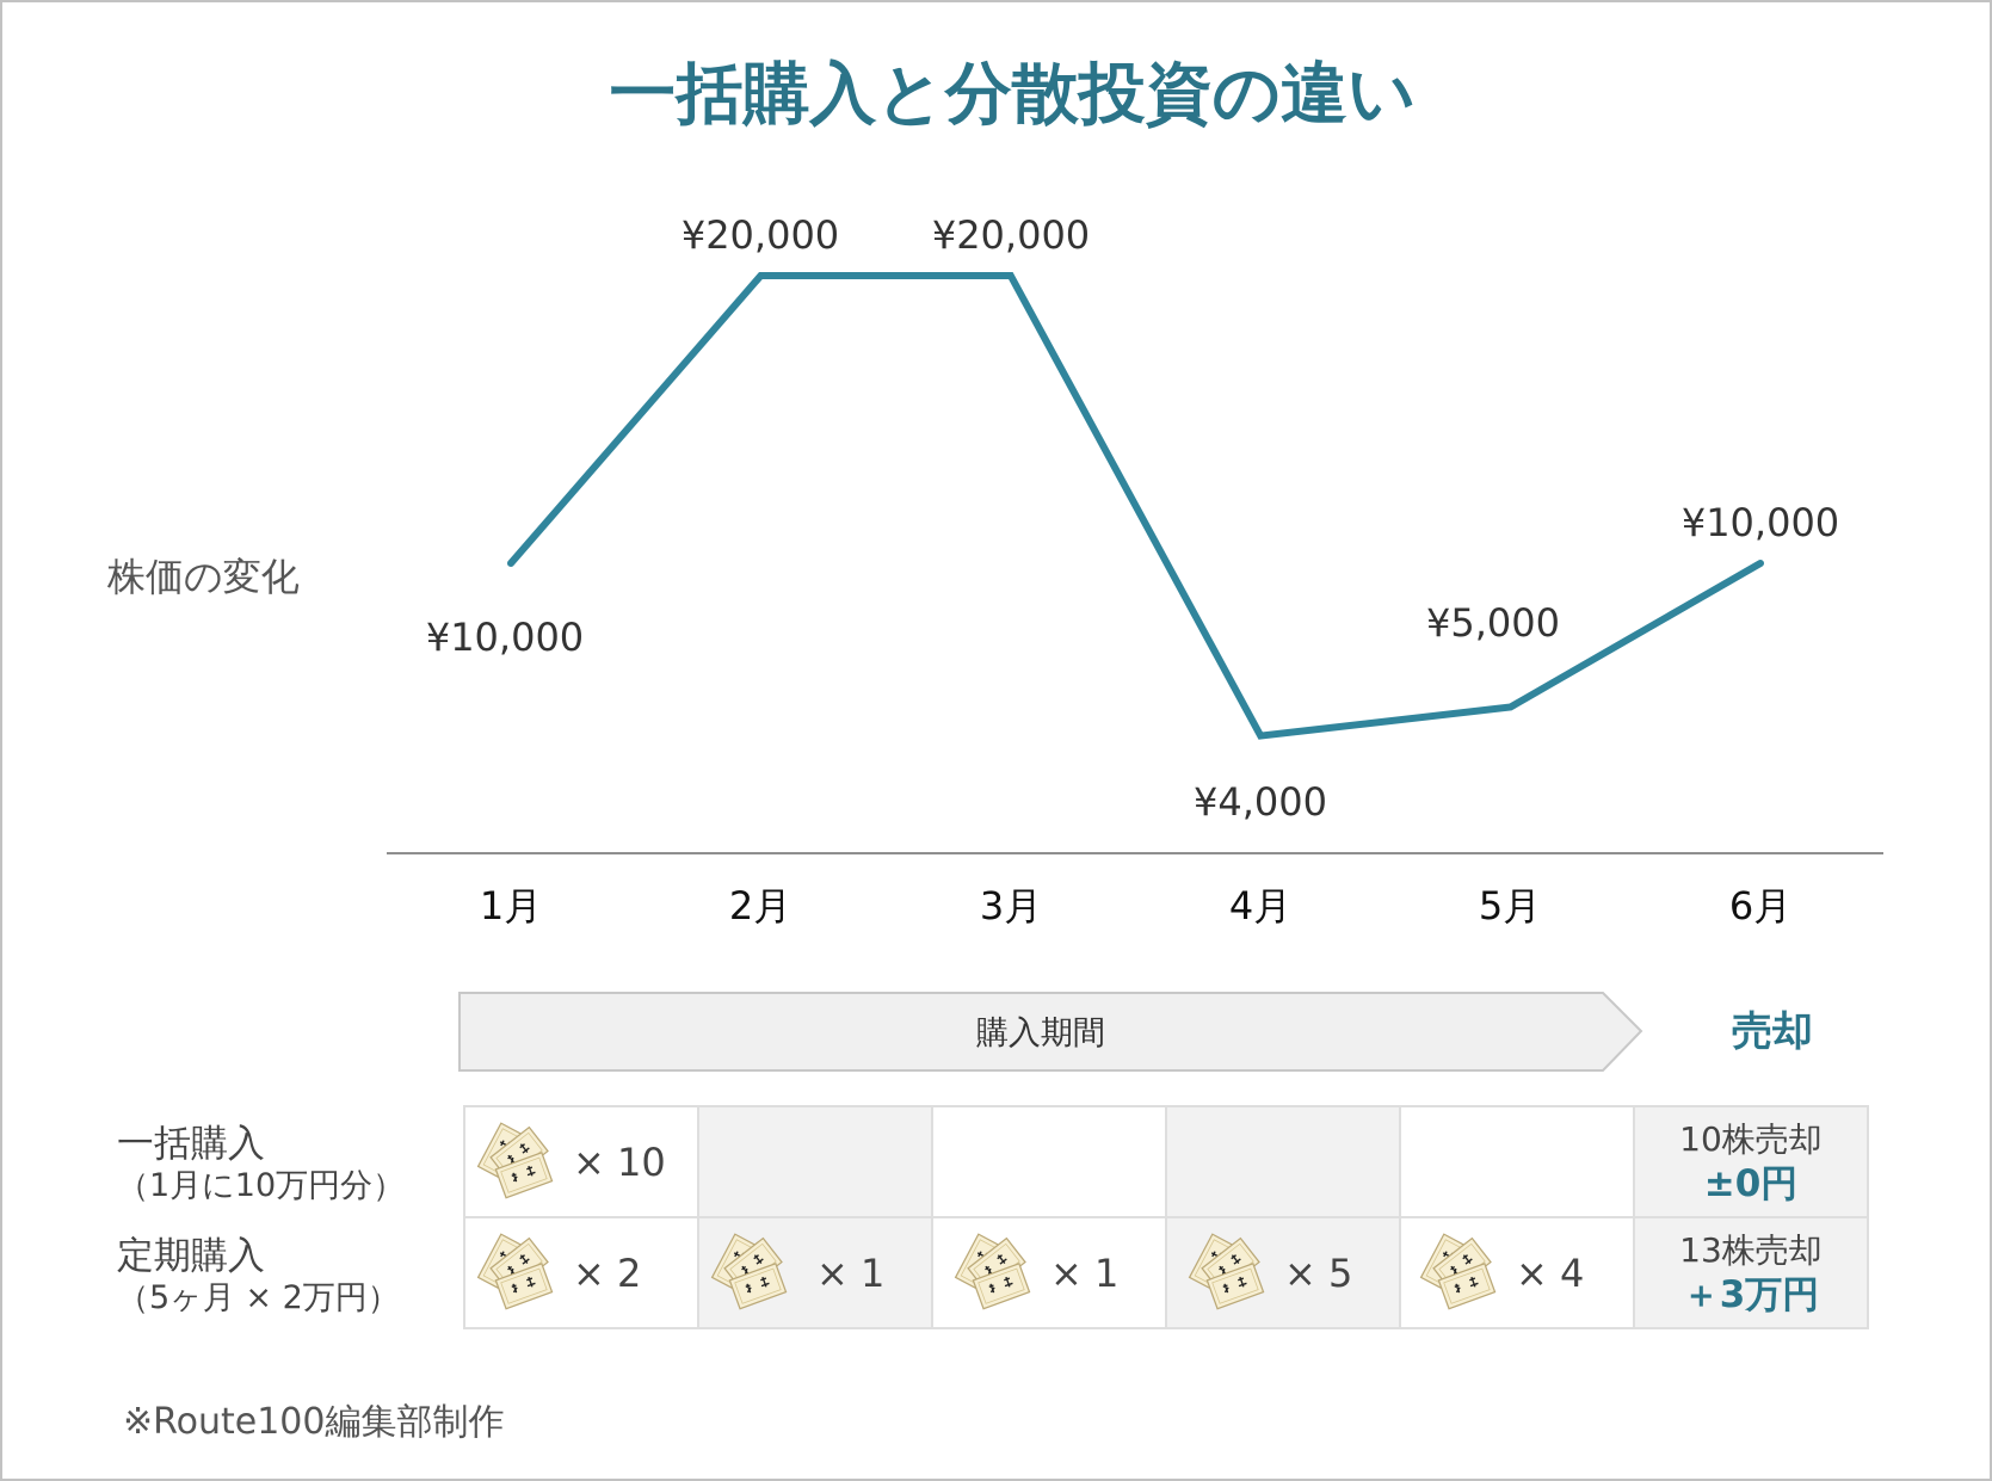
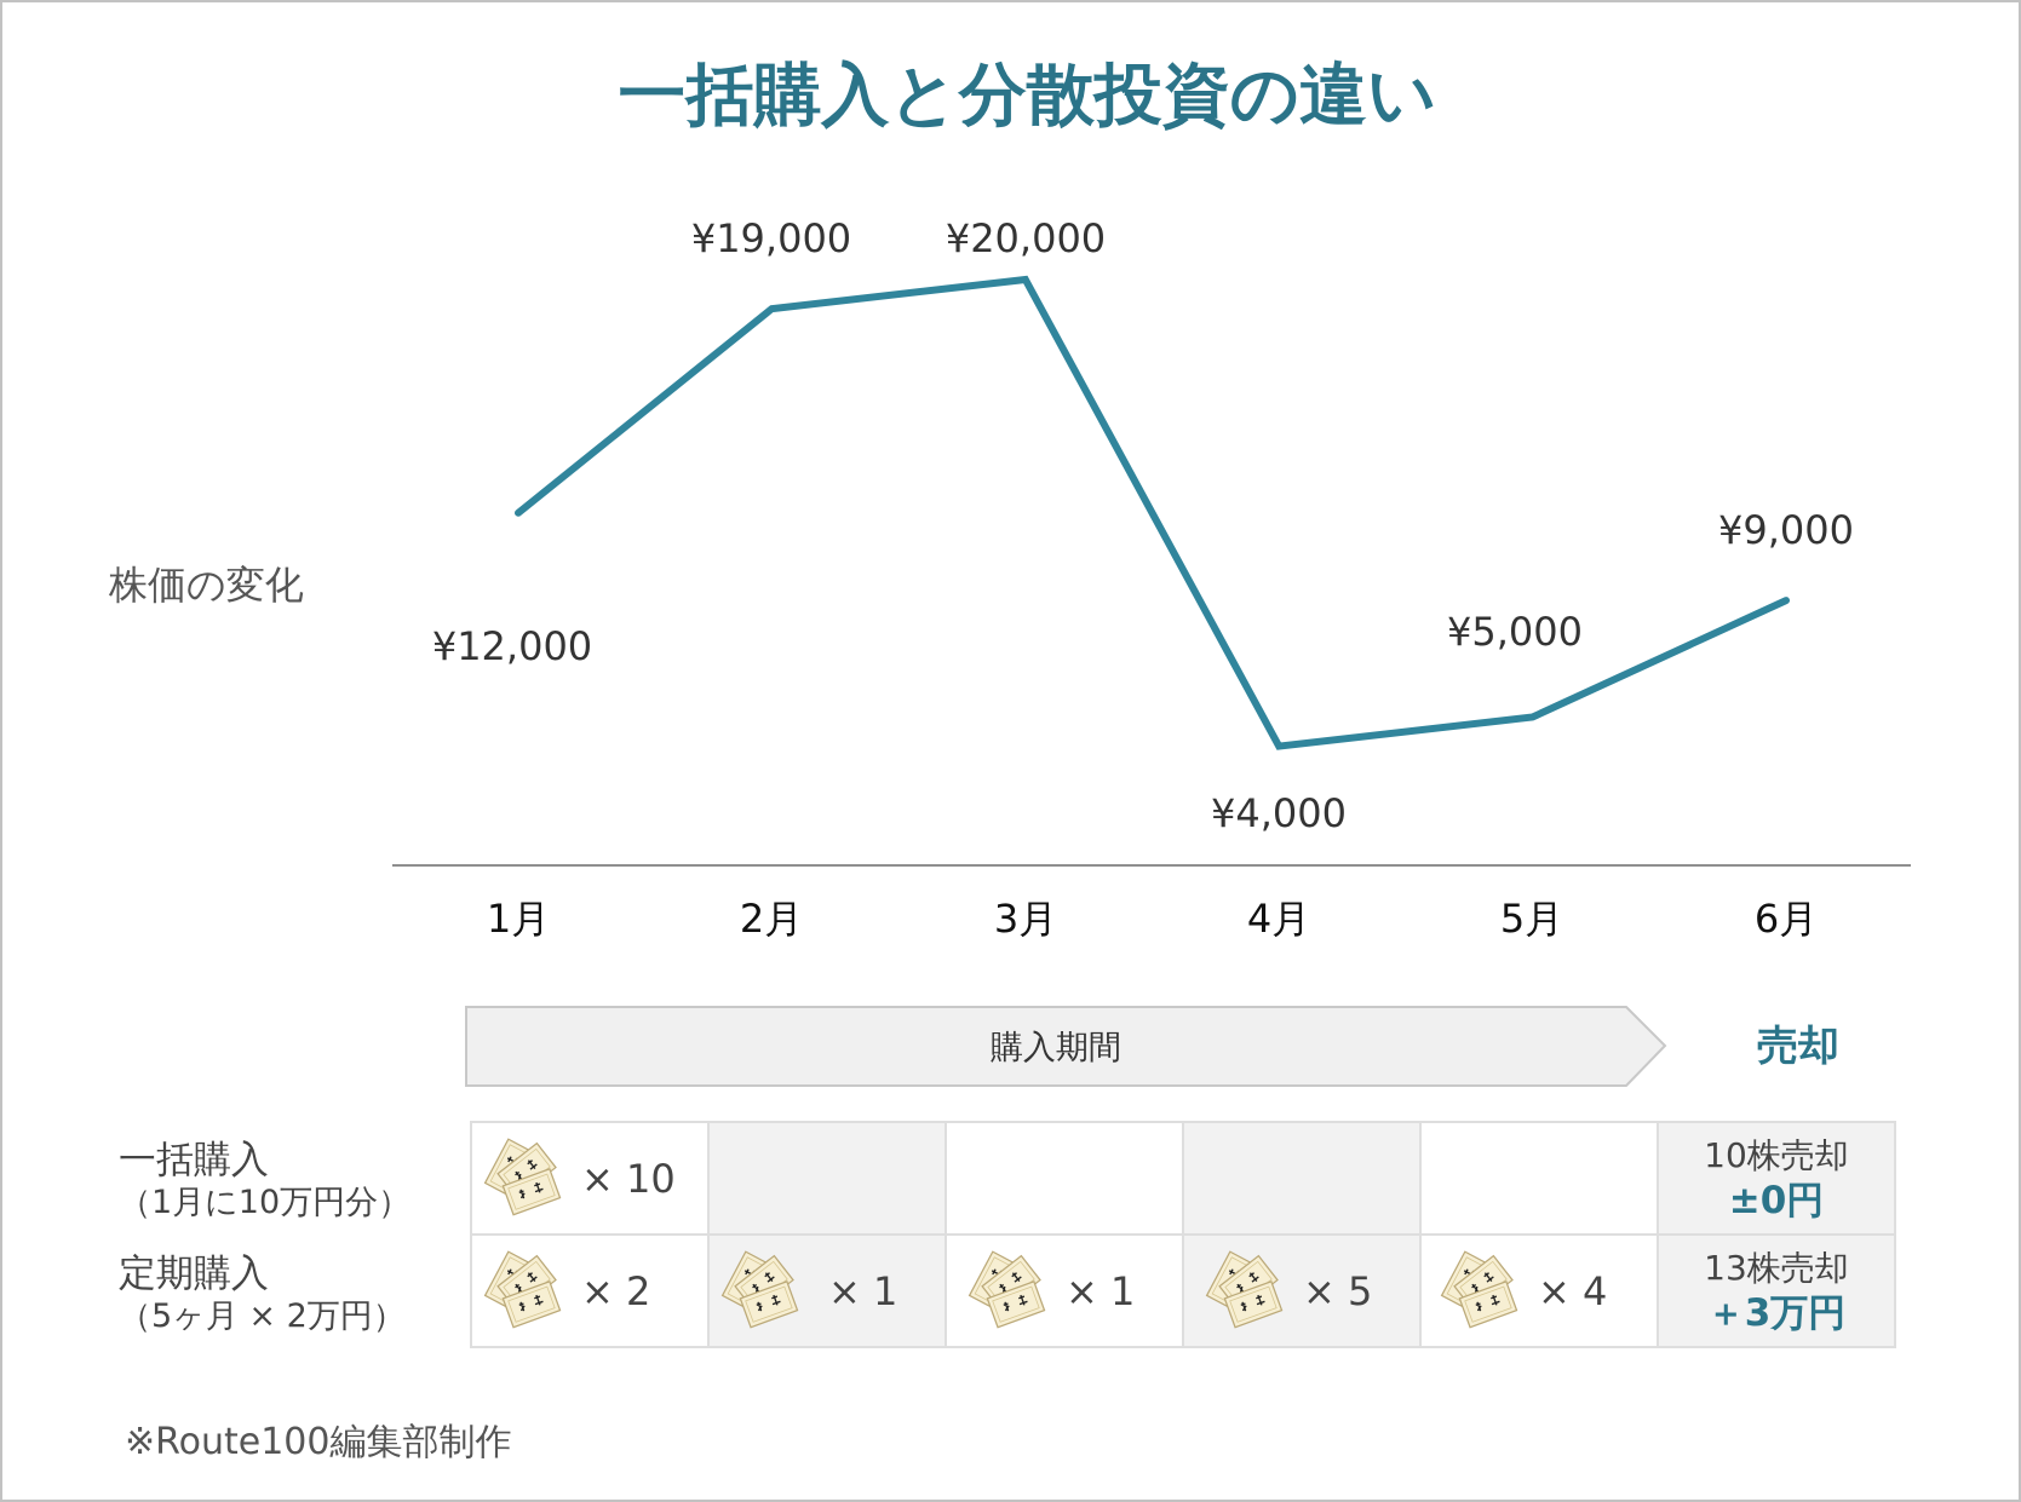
1月: ¥10,000 -> ¥12,000
2月: ¥20,000 -> ¥19,000
6月: ¥10,000 -> ¥9,000
